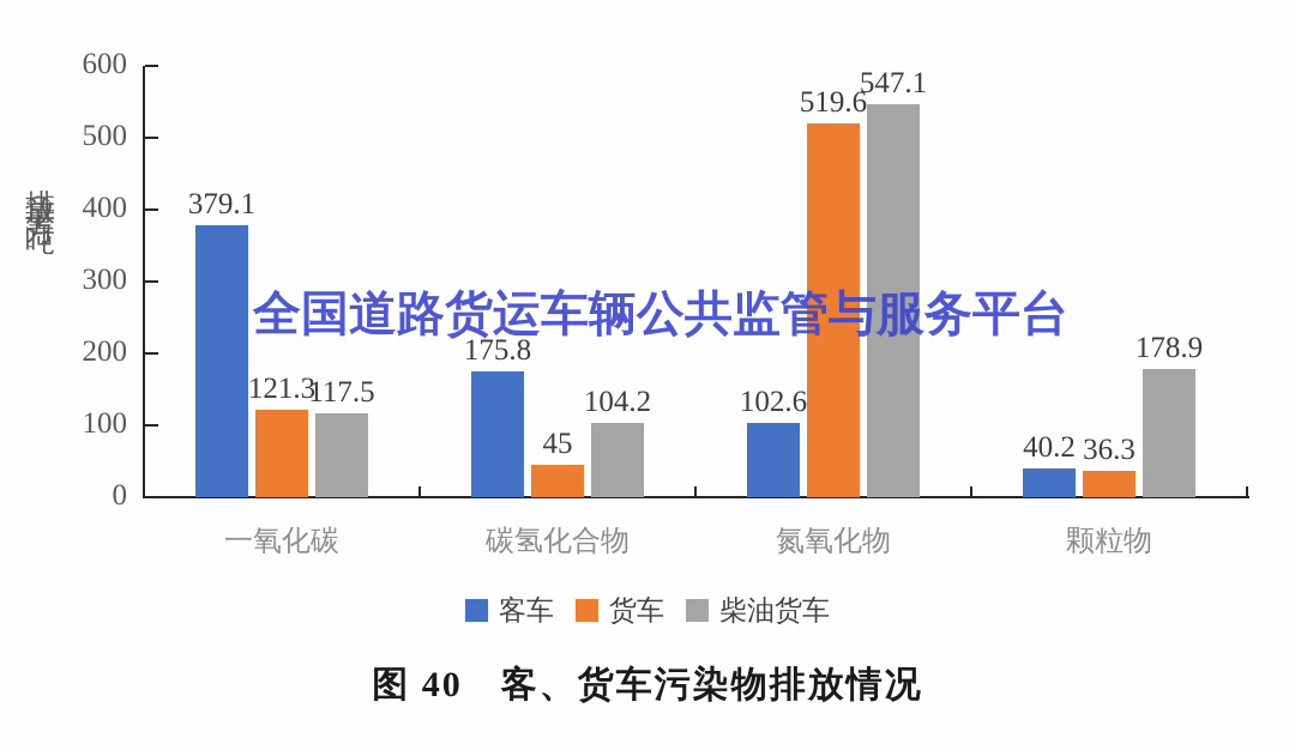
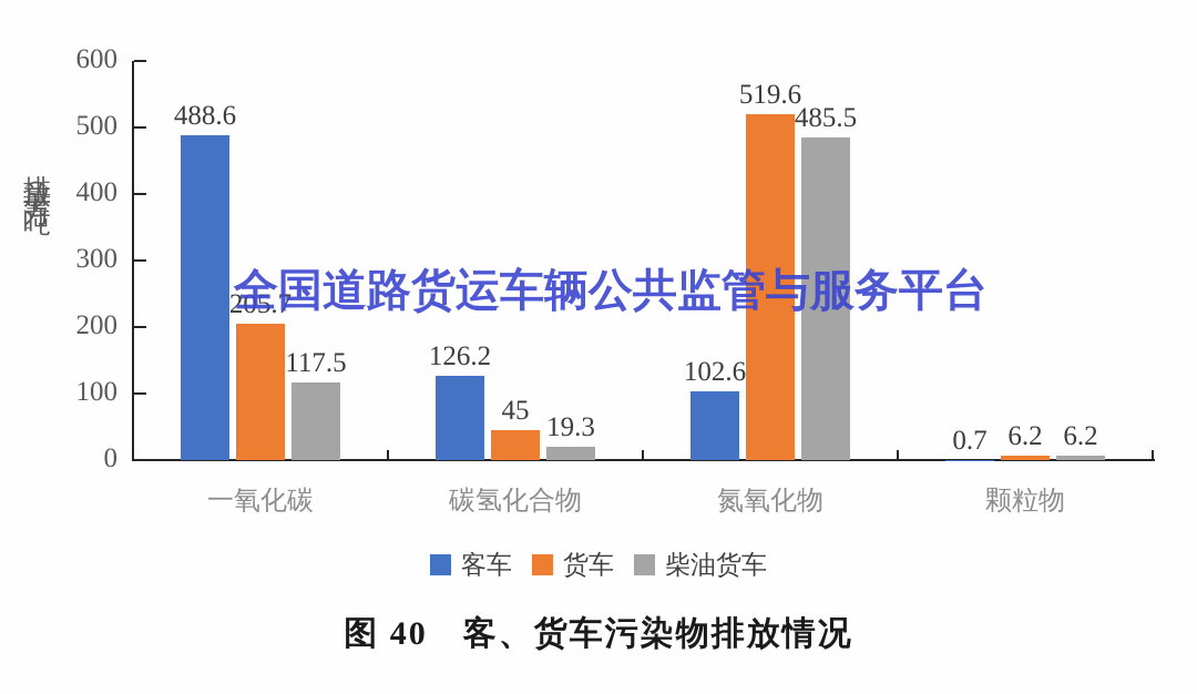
客车/一氧化碳: 379.1 -> 488.6
货车/一氧化碳: 121.3 -> 205.7
客车/碳氢化合物: 175.8 -> 126.2
柴油货车/碳氢化合物: 104.2 -> 19.3
柴油货车/氮氧化物: 547.1 -> 485.5
客车/颗粒物: 40.2 -> 0.7
货车/颗粒物: 36.3 -> 6.2
柴油货车/颗粒物: 178.9 -> 6.2
